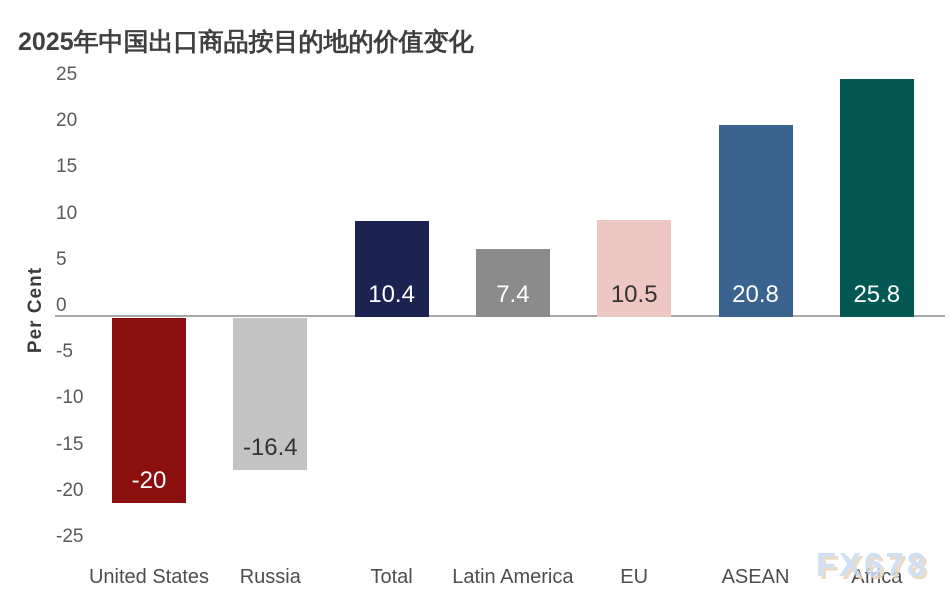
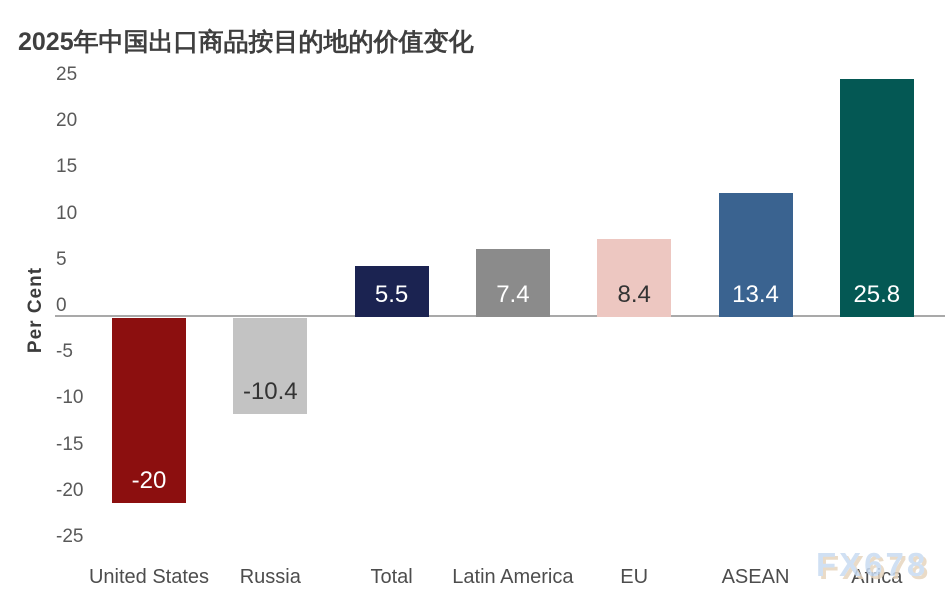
Russia: -16.4 -> -10.4
Total: 10.4 -> 5.5
EU: 10.5 -> 8.4
ASEAN: 20.8 -> 13.4
